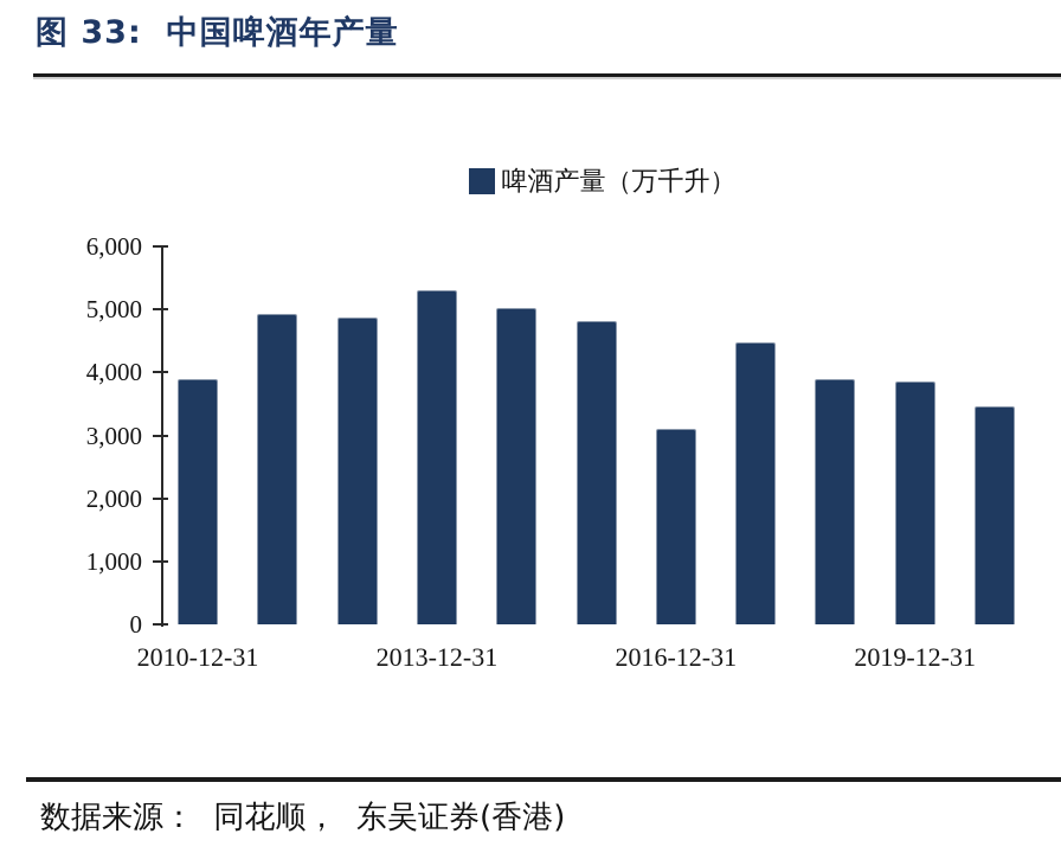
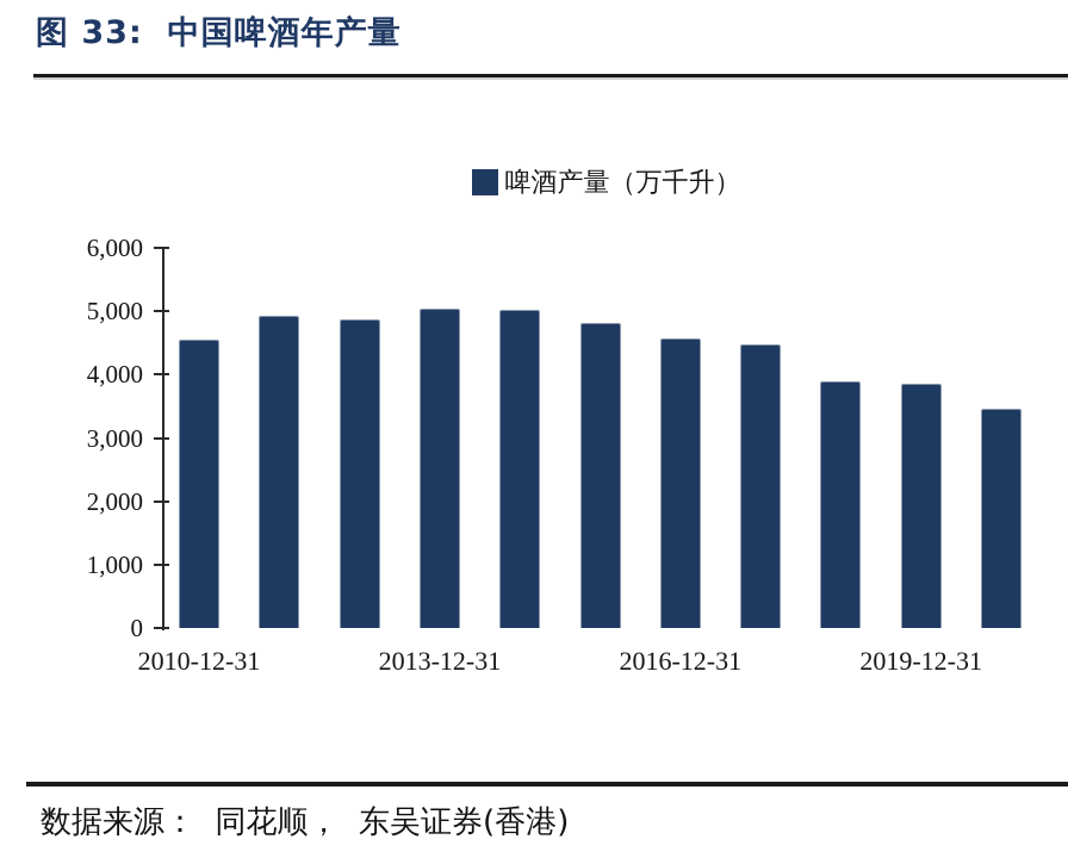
2010-12-31: 3900 -> 4600
2013-12-31: 5300 -> 5000
2016-12-31: 3100 -> 4600
